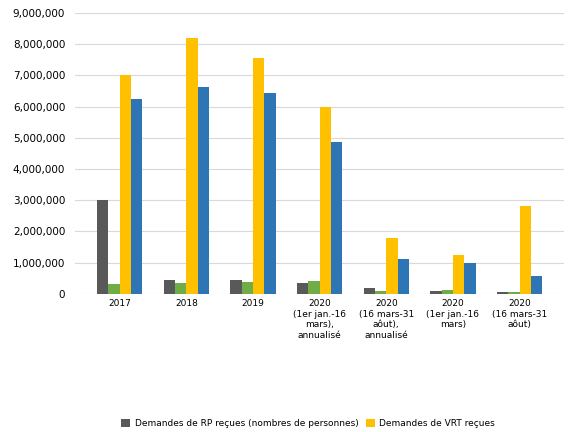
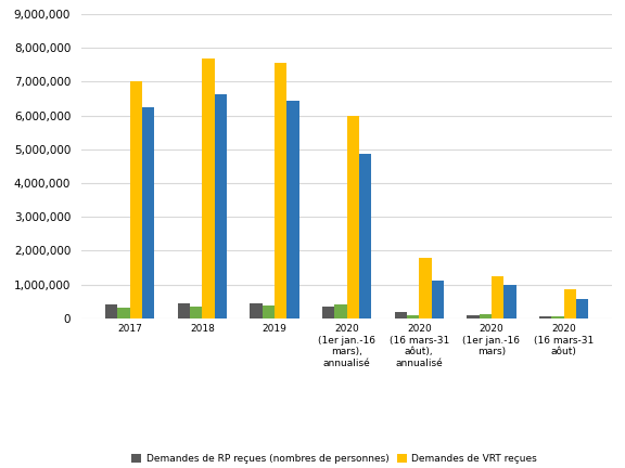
Demandes de RP reçues (nombres de personnes)/2017: 3,000,000 -> 400,000
Demandes de VRT reçues/2018: 8,200,000 -> 7,700,000
Demandes de VRT reçues/2020 (16 mars-31 aôut): 2,800,000 -> 850,000
